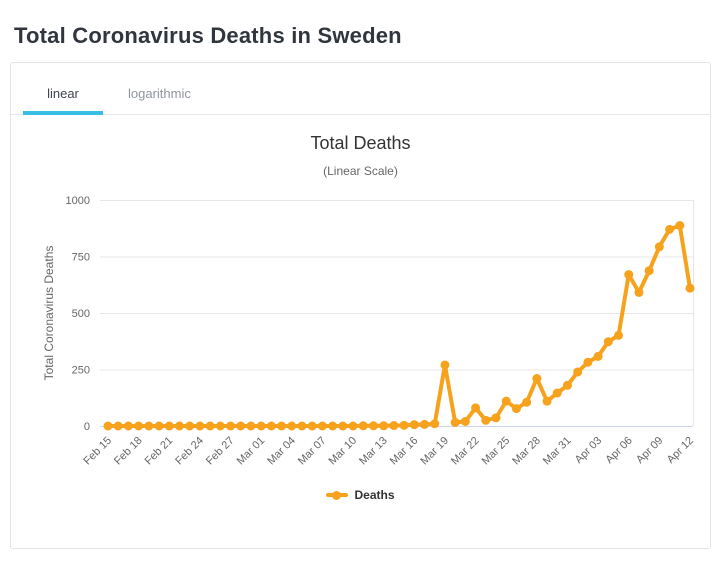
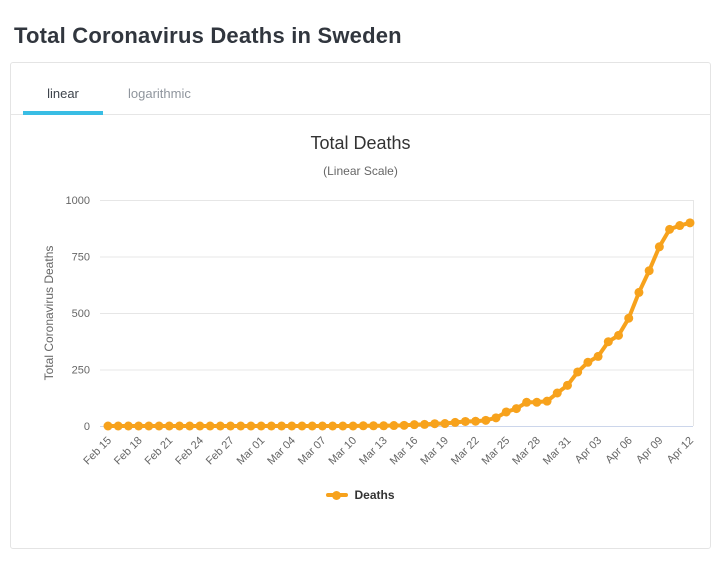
Mar 19: 270 -> 10
Mar 22: 80 -> 20
Mar 25: 110 -> 60
Mar 28: 210 -> 100
Apr 06: 670 -> 480
Apr 12: 610 -> 900
